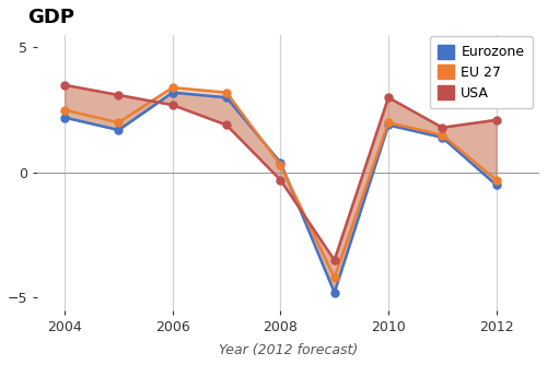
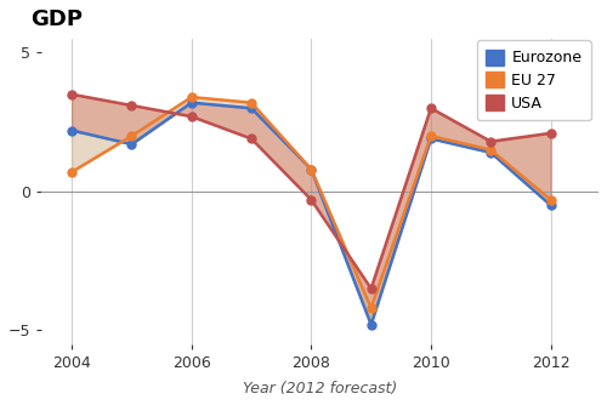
EU 27/2004: 2.5 -> 0.7
Eurozone/2008: 0.4 -> 0.8
EU 27/2008: 0.3 -> 0.8
